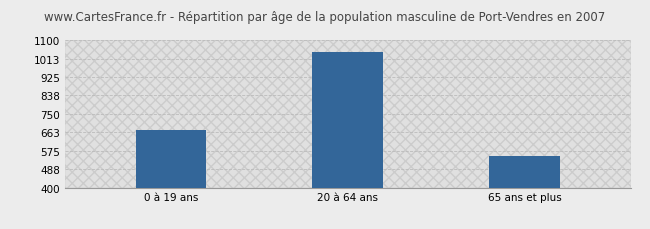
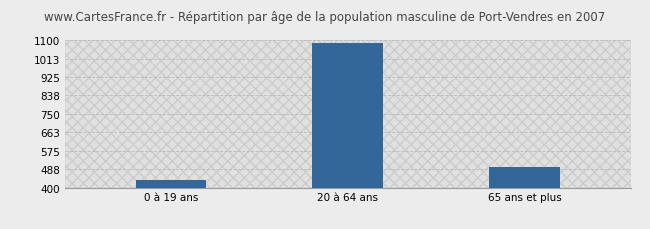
0 à 19 ans: 675 -> 437
20 à 64 ans: 1045 -> 1086
65 ans et plus: 550 -> 499
